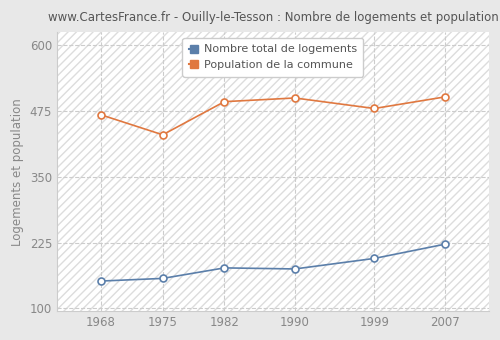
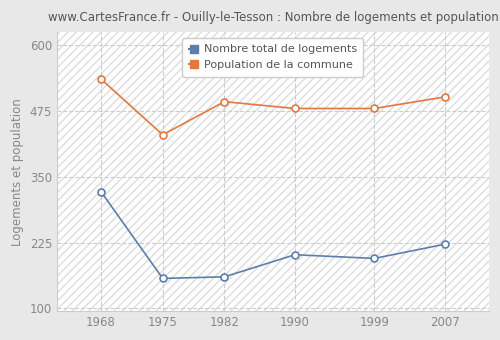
Nombre total de logements/1968: 152 -> 322
Population de la commune/1968: 468 -> 536
Nombre total de logements/1982: 177 -> 160
Nombre total de logements/1990: 175 -> 202
Population de la commune/1990: 500 -> 480
